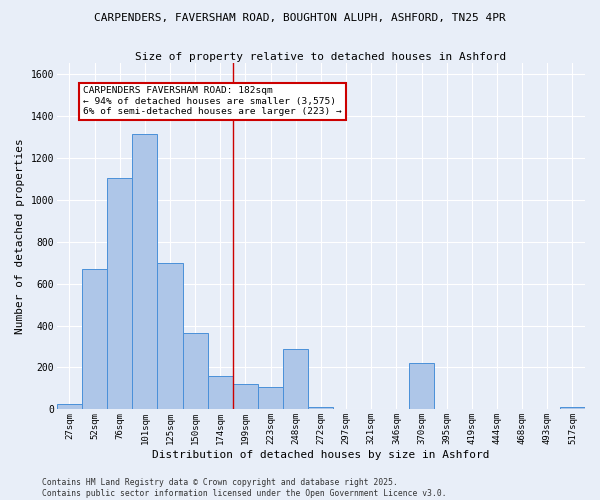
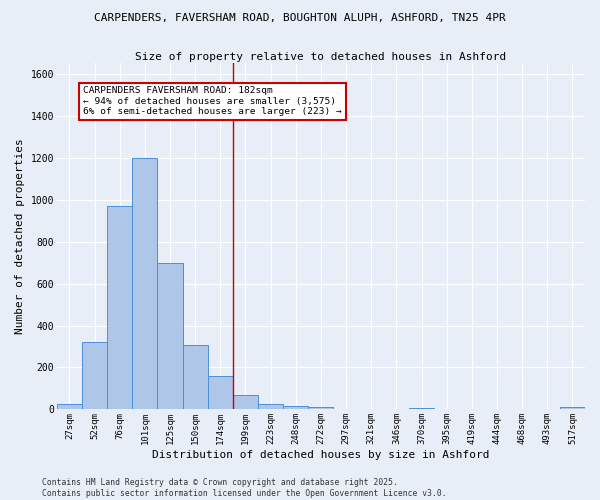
52sqm: 670 -> 320
76sqm: 1105 -> 970
101sqm: 1315 -> 1200
150sqm: 365 -> 305
199sqm: 120 -> 70
223sqm: 105 -> 28
248sqm: 290 -> 18
370sqm: 220 -> 8
